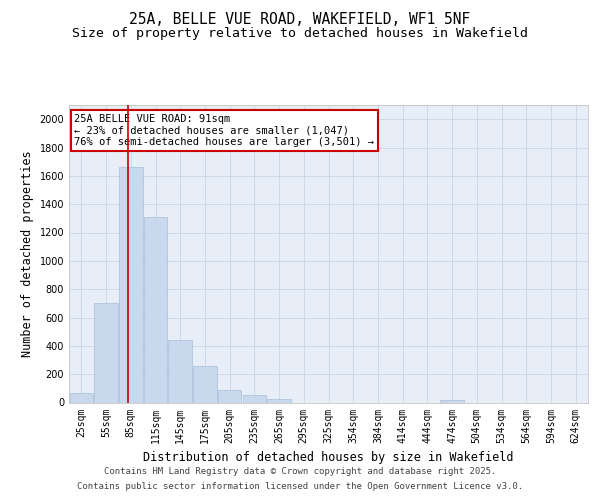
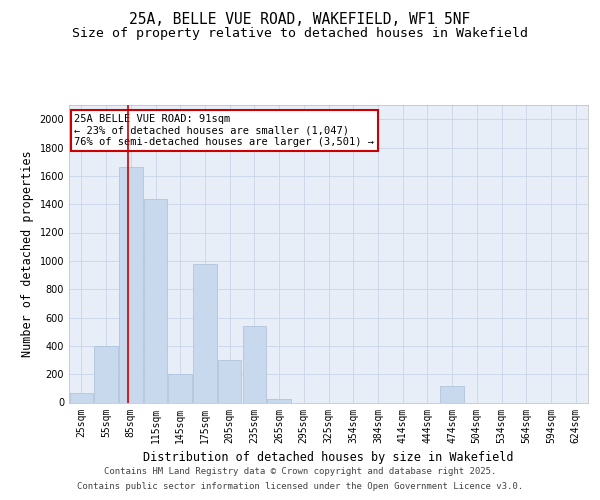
55sqm: 700 -> 400
115sqm: 1310 -> 1440
145sqm: 440 -> 200
175sqm: 260 -> 980
205sqm: 90 -> 300
235sqm: 50 -> 540
474sqm: 20 -> 120
